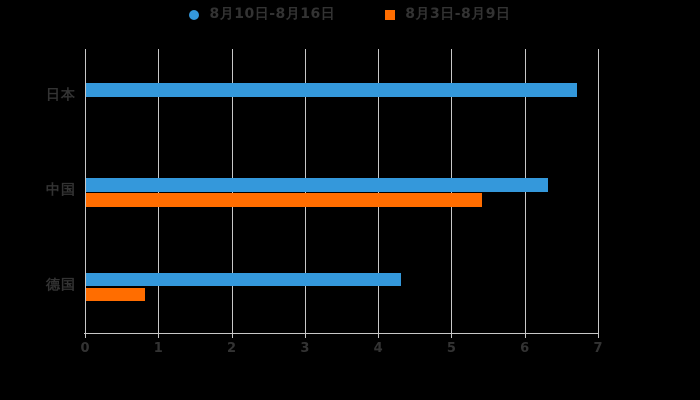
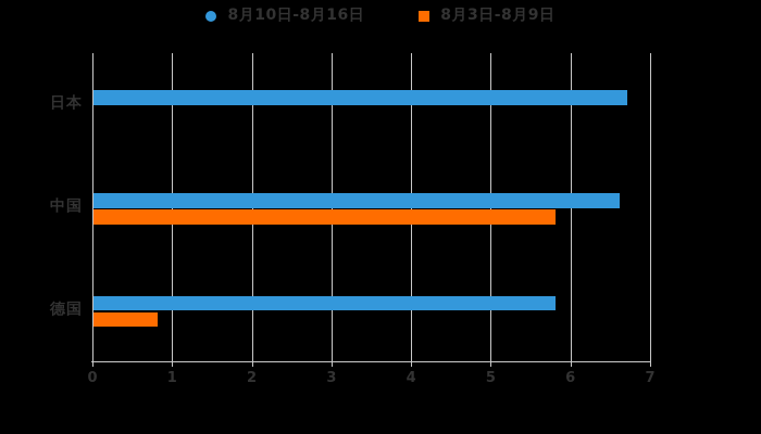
8月10日-8月16日/中国: 6.3 -> 6.6
8月3日-8月9日/中国: 5.4 -> 5.8
8月10日-8月16日/德国: 4.3 -> 5.8
